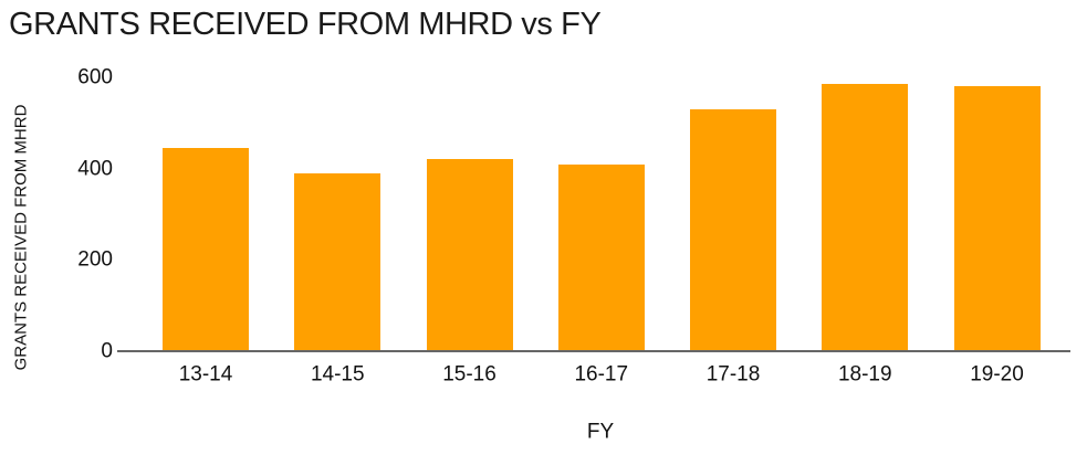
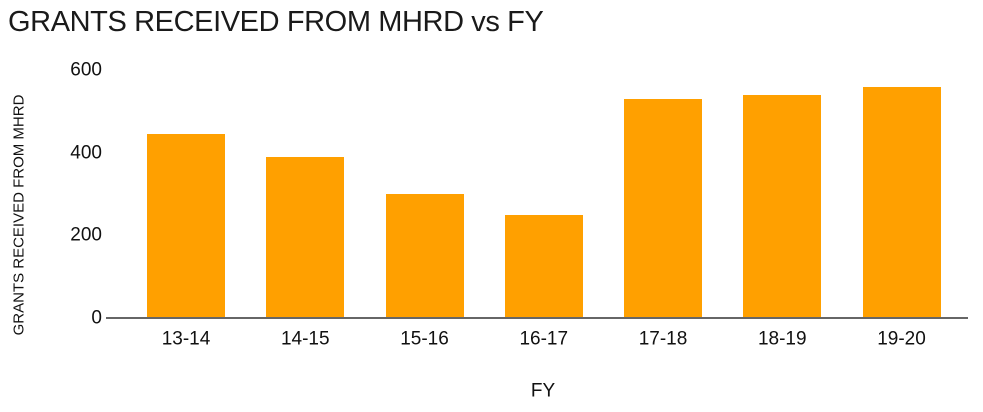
15-16: 420 -> 300
16-17: 410 -> 250
18-19: 580 -> 540
19-20: 580 -> 560
